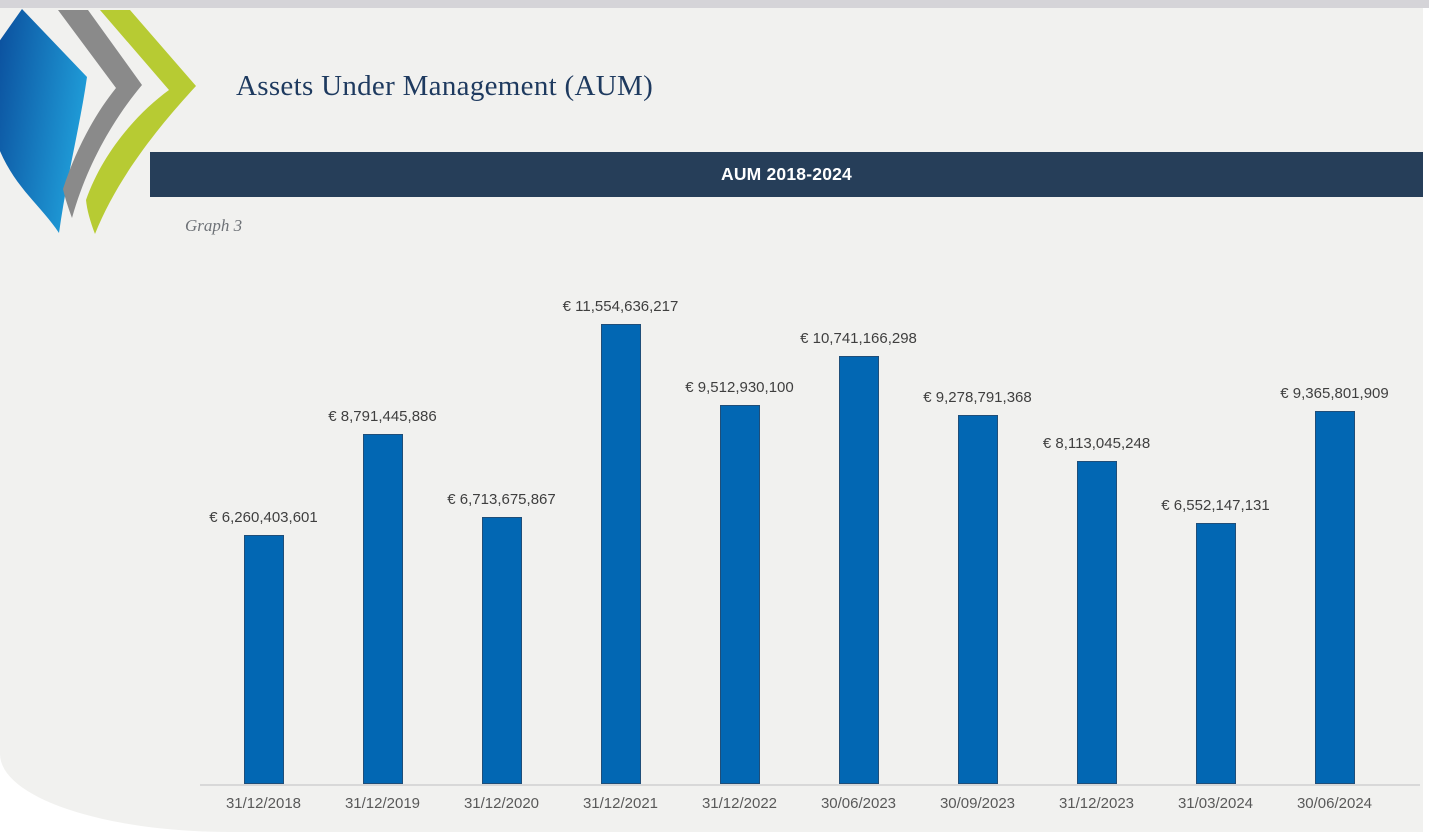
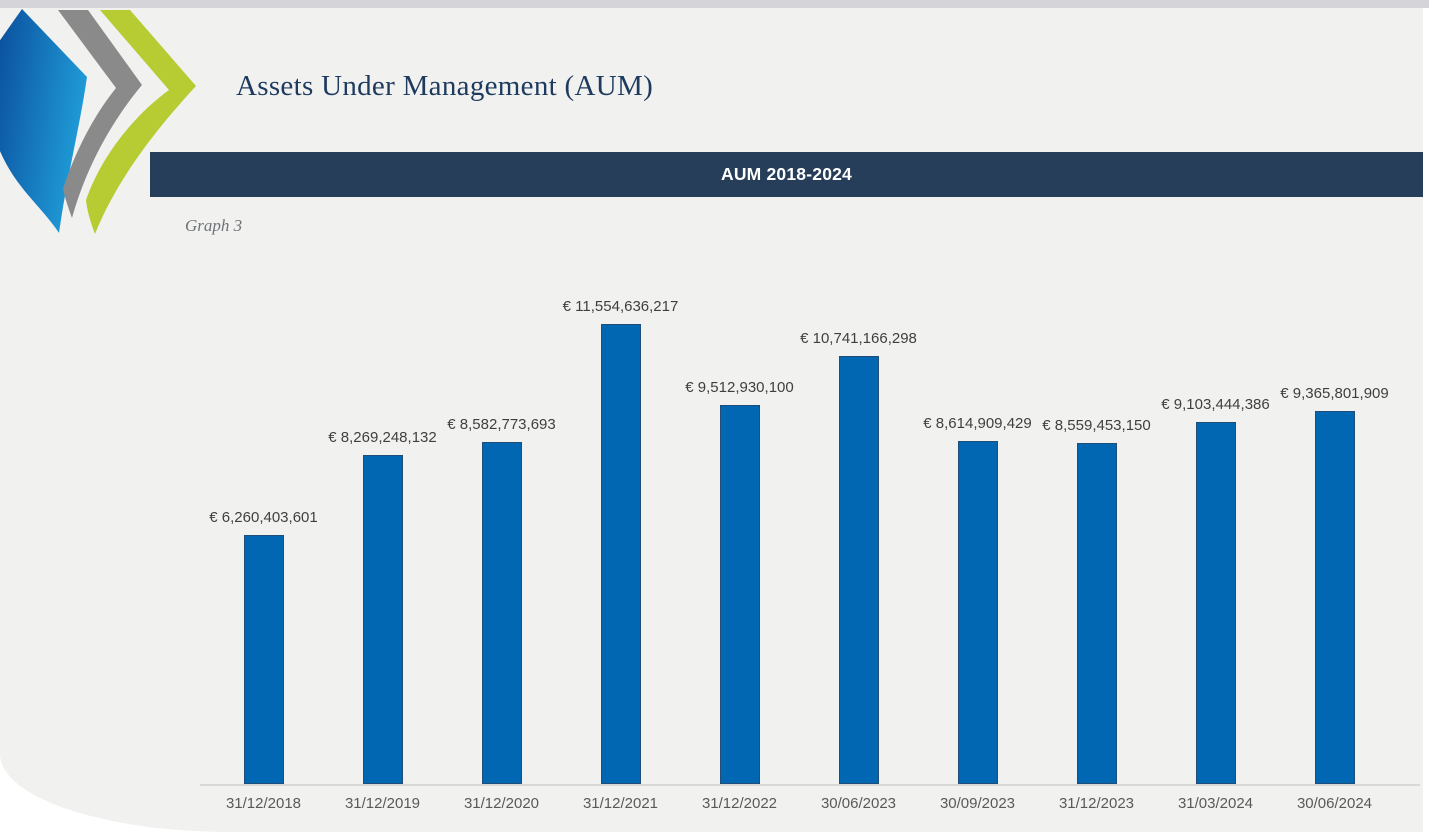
31/12/2019: 8,791,445,886 -> 8,269,248,132
31/12/2020: 6,713,675,867 -> 8,582,773,693
30/09/2023: 9,278,791,368 -> 8,614,909,429
31/12/2023: 8,113,045,248 -> 8,559,453,150
31/03/2024: 6,552,147,131 -> 9,103,444,386
